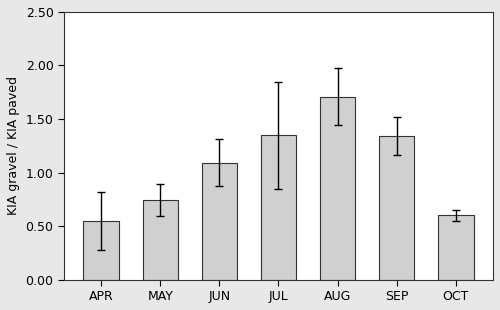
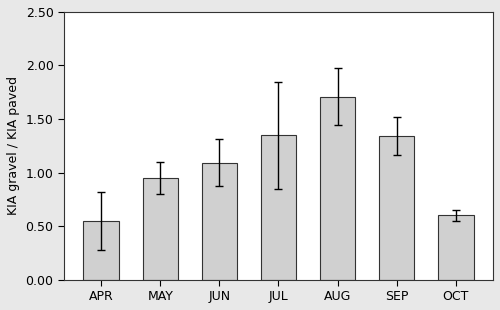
MAY: 0.74 -> 0.95
